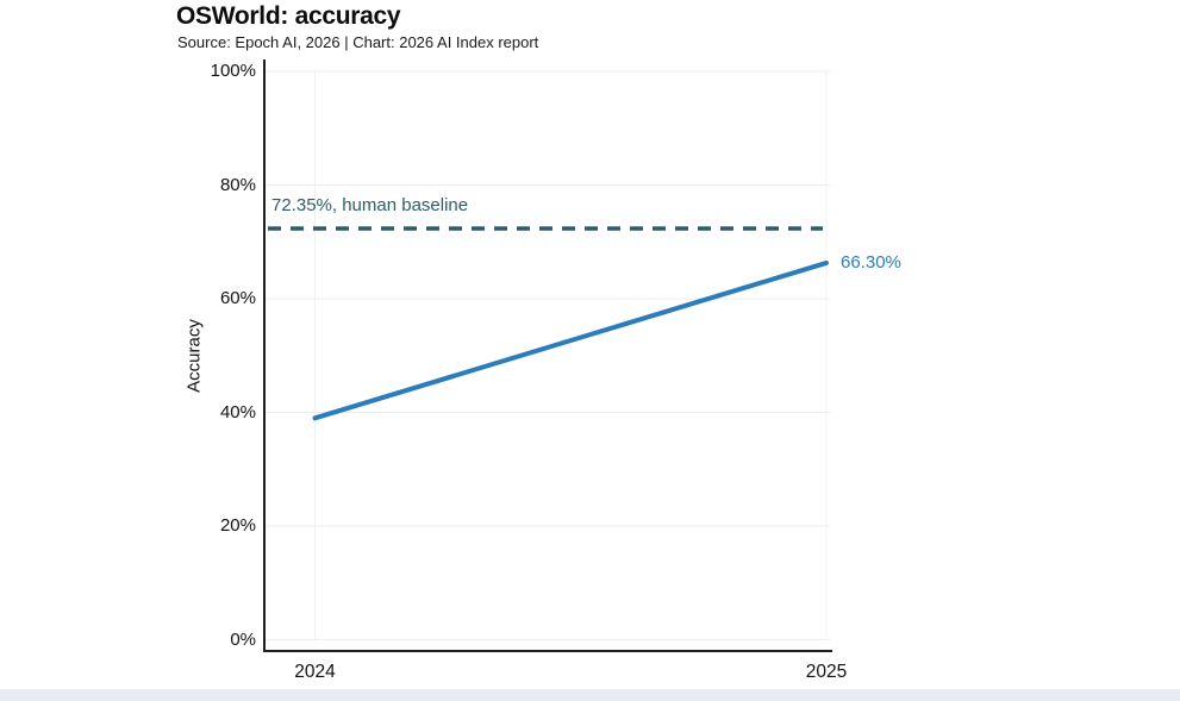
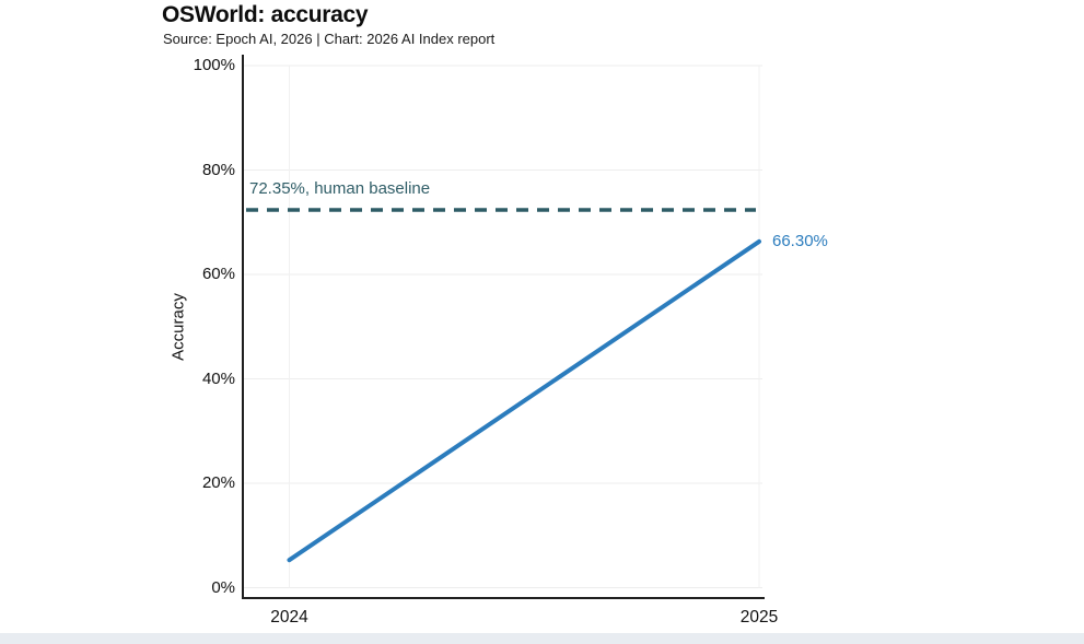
2024: 39% -> 5%
